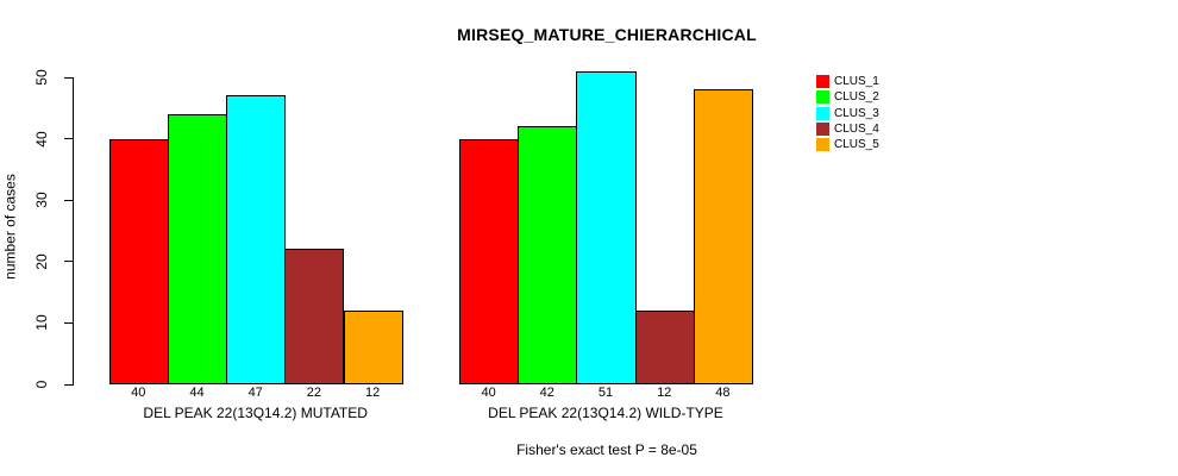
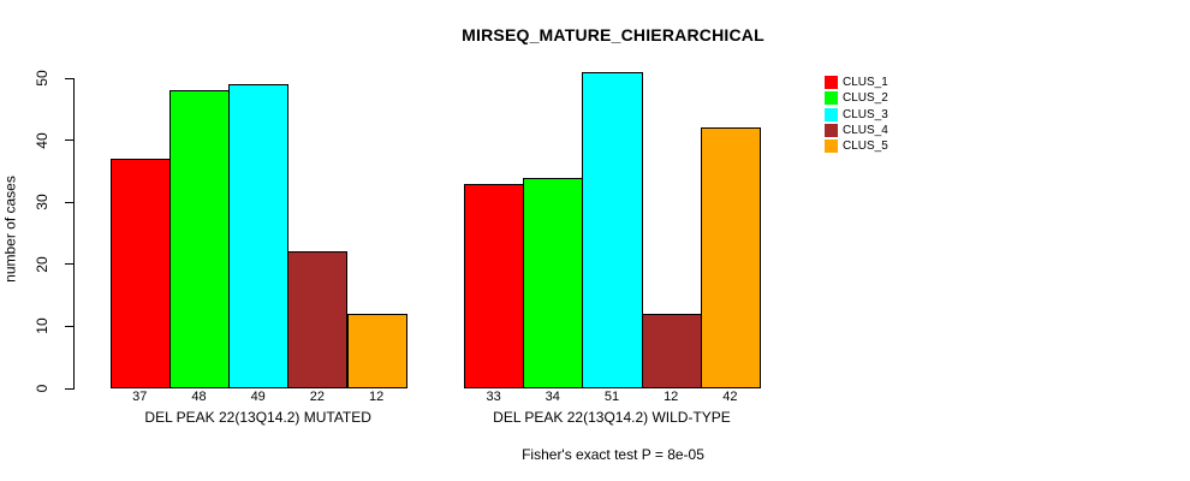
CLUS_1/DEL PEAK 22(13Q14.2) MUTATED: 40 -> 37
CLUS_2/DEL PEAK 22(13Q14.2) MUTATED: 44 -> 48
CLUS_3/DEL PEAK 22(13Q14.2) MUTATED: 47 -> 49
CLUS_1/DEL PEAK 22(13Q14.2) WILD-TYPE: 40 -> 33
CLUS_2/DEL PEAK 22(13Q14.2) WILD-TYPE: 42 -> 34
CLUS_5/DEL PEAK 22(13Q14.2) WILD-TYPE: 48 -> 42
